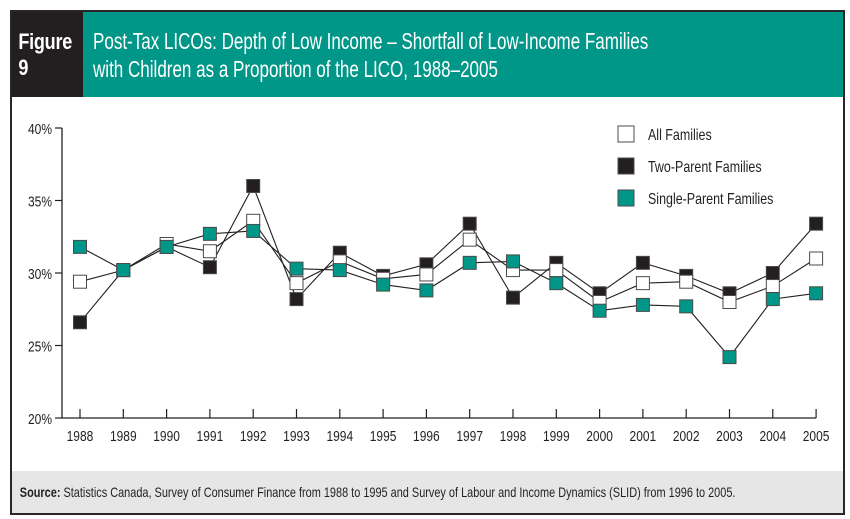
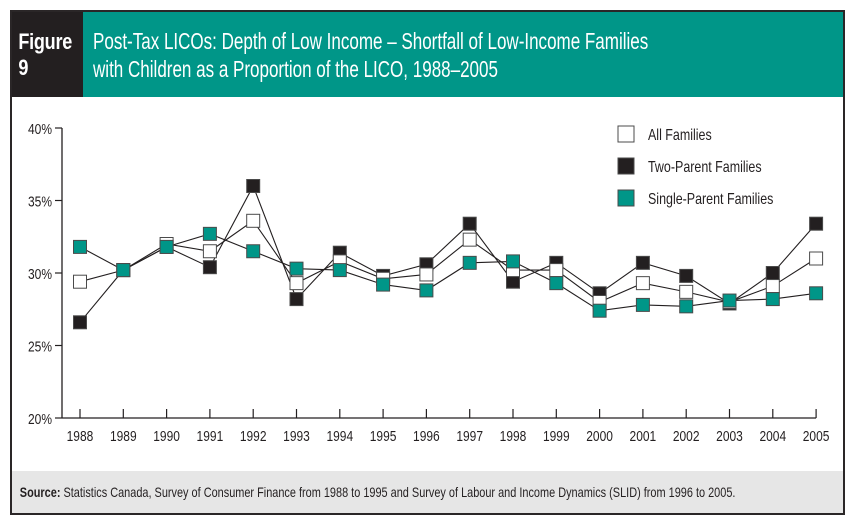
Single-Parent Families/1992: 32.9% -> 31.5%
Two-Parent Families/1998: 28.3% -> 29.4%
All Families/2002: 29.4% -> 28.7%
Two-Parent Families/2003: 28.6% -> 27.9%
Single-Parent Families/2003: 24.2% -> 28.1%
